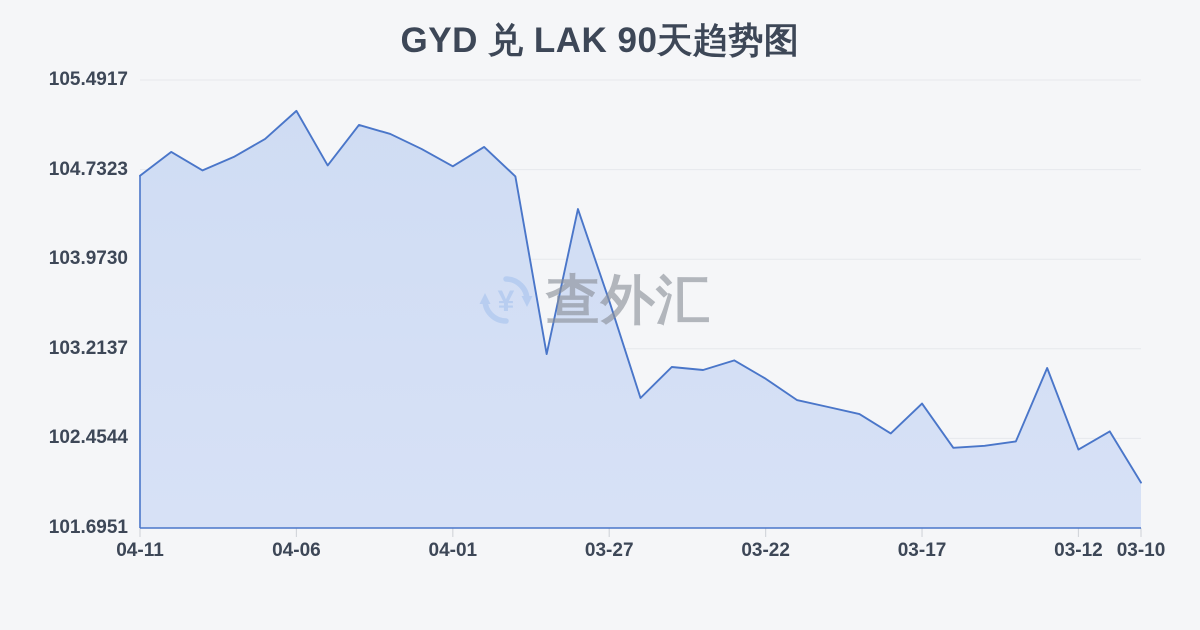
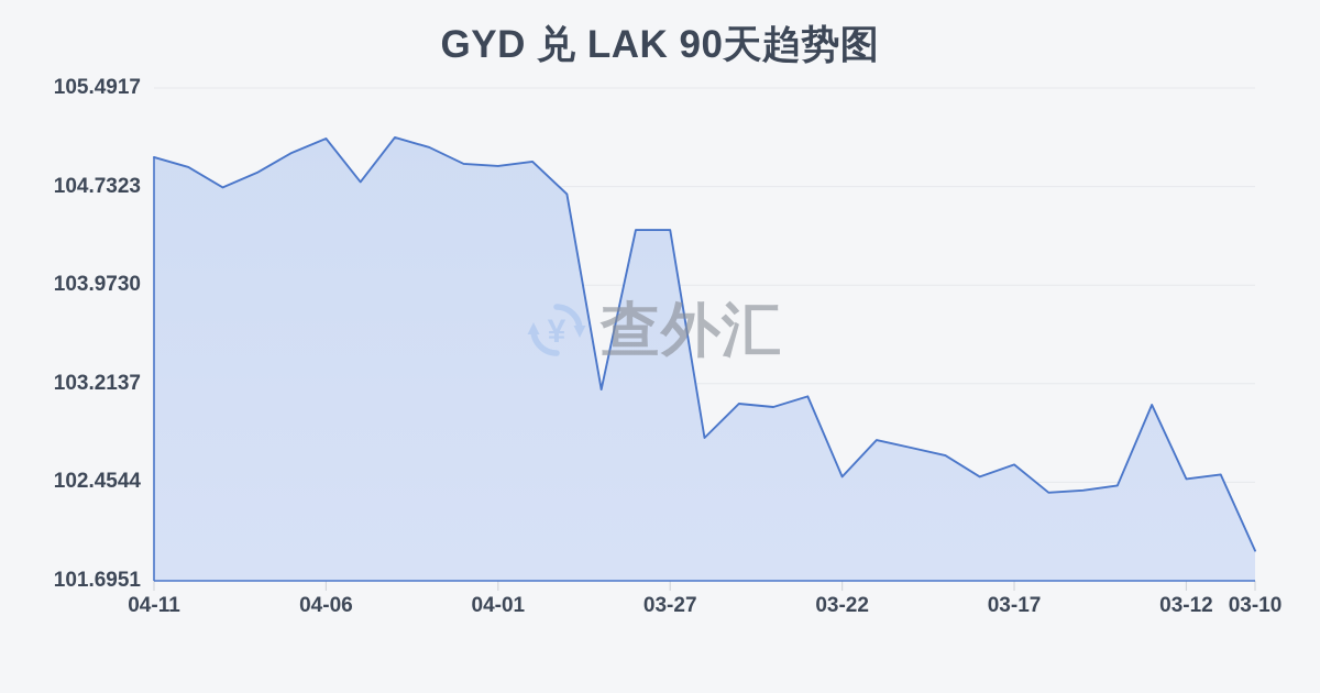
04-11: 104.68 -> 104.96
04-06: 105.23 -> 105.10
04-01: 104.76 -> 104.89
03-27: 103.62 -> 104.40
03-22: 102.96 -> 102.50
03-17: 102.75 -> 102.59
03-12: 102.36 -> 102.48
03-10: 102.08 -> 101.93
